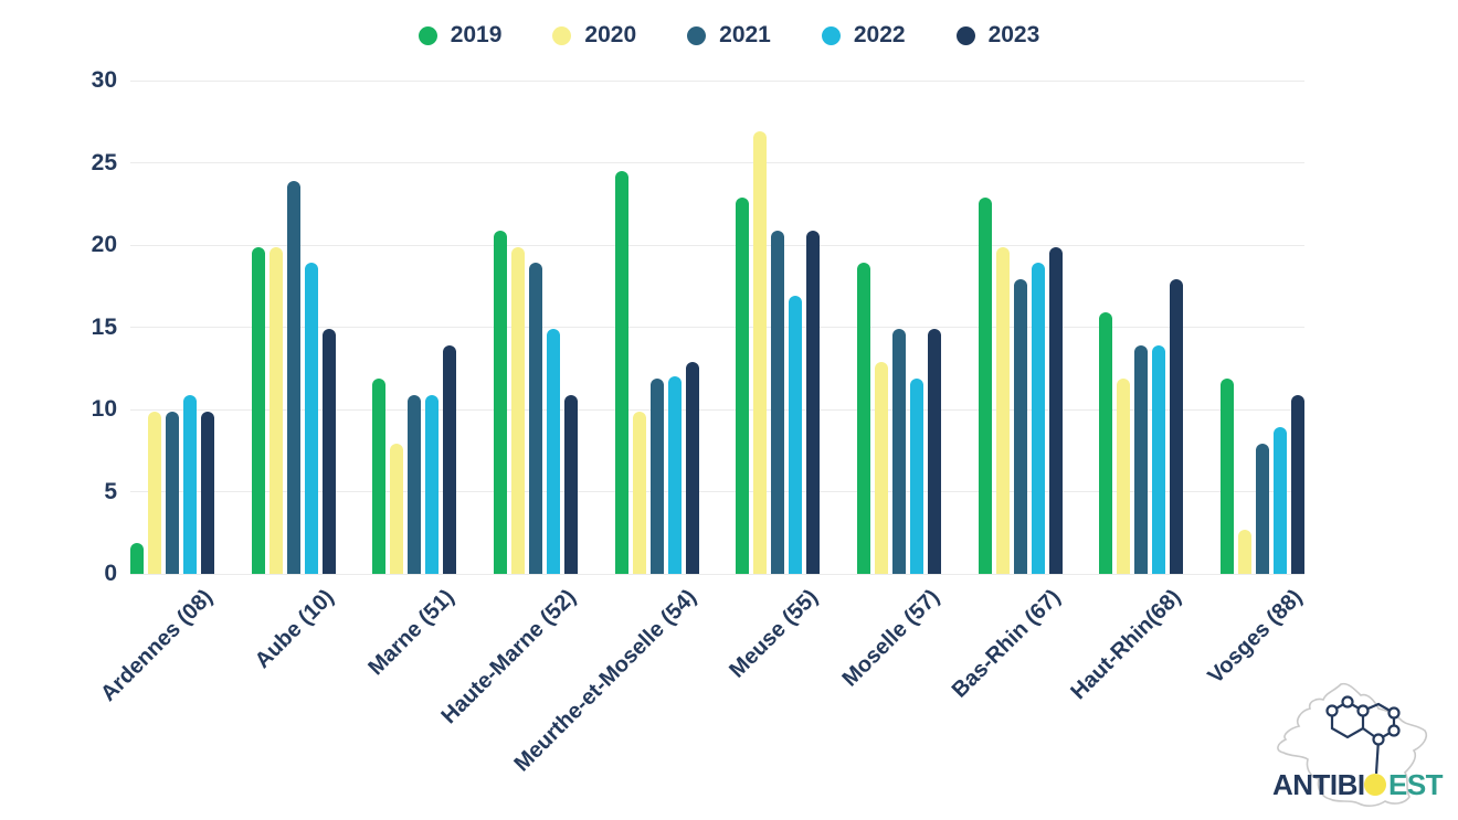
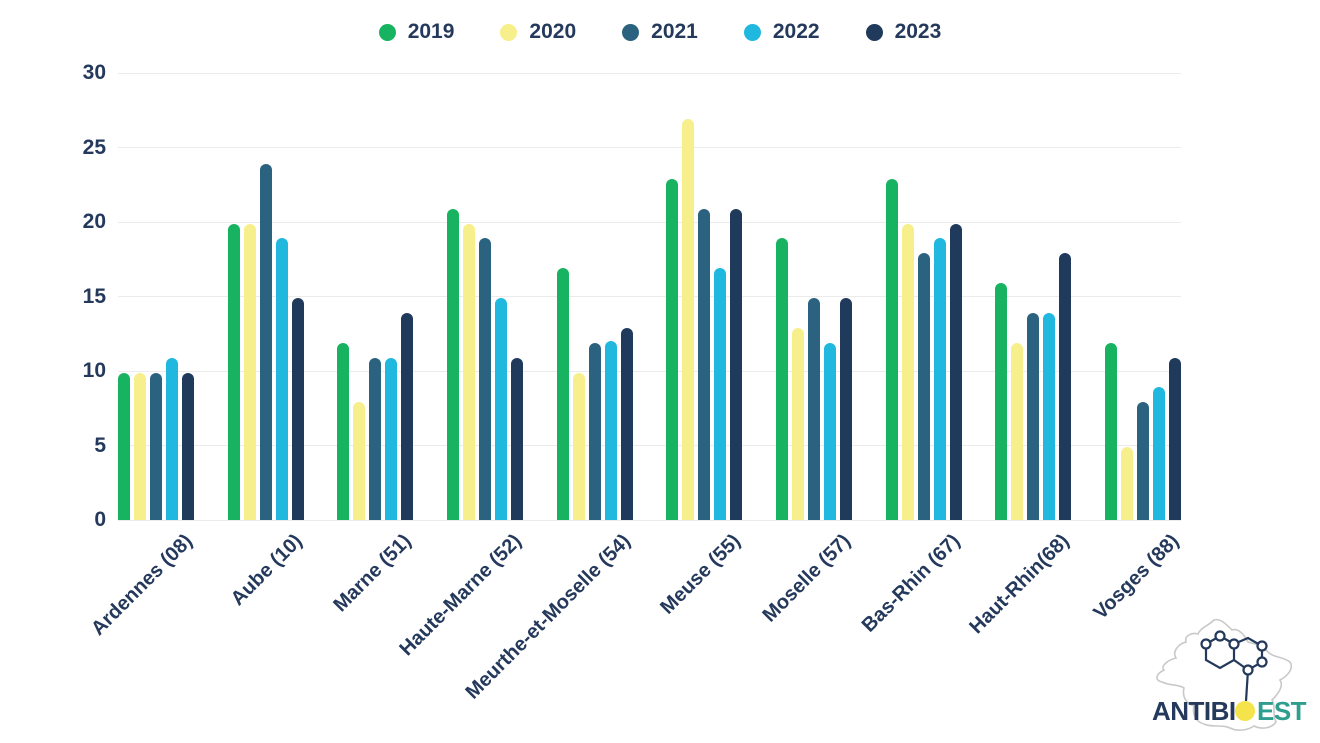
2019/Ardennes (08): 1.9 -> 9.9
2019/Meurthe-et-Moselle (54): 24.5 -> 16.9
2020/Vosges (88): 2.7 -> 4.9
